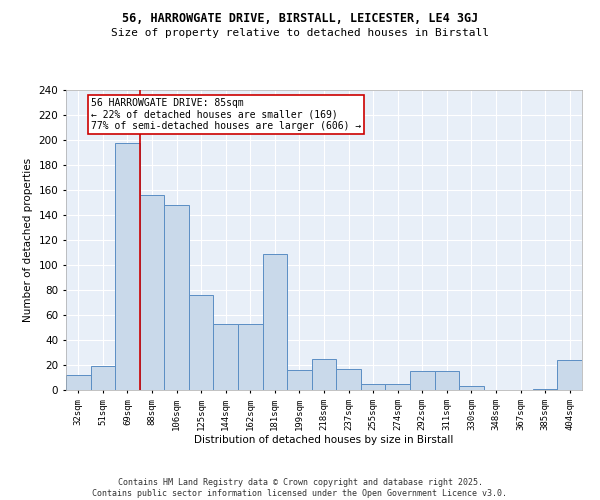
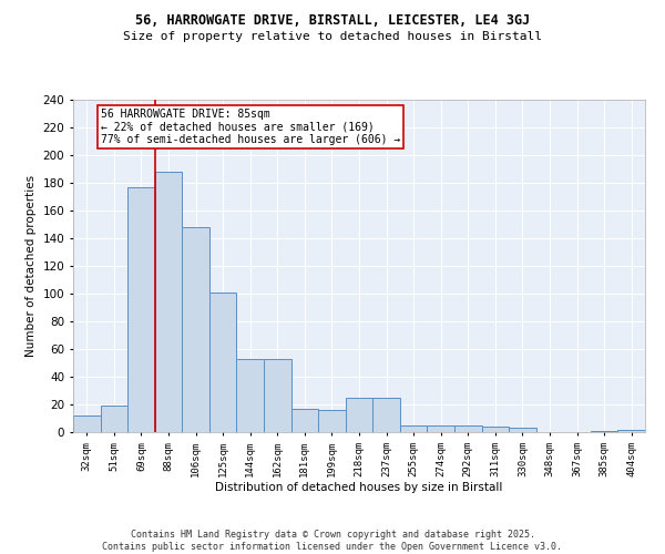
69sqm: 198 -> 177
88sqm: 156 -> 188
125sqm: 76 -> 101
181sqm: 109 -> 17
237sqm: 17 -> 25
292sqm: 15 -> 5
311sqm: 15 -> 4
404sqm: 24 -> 2
